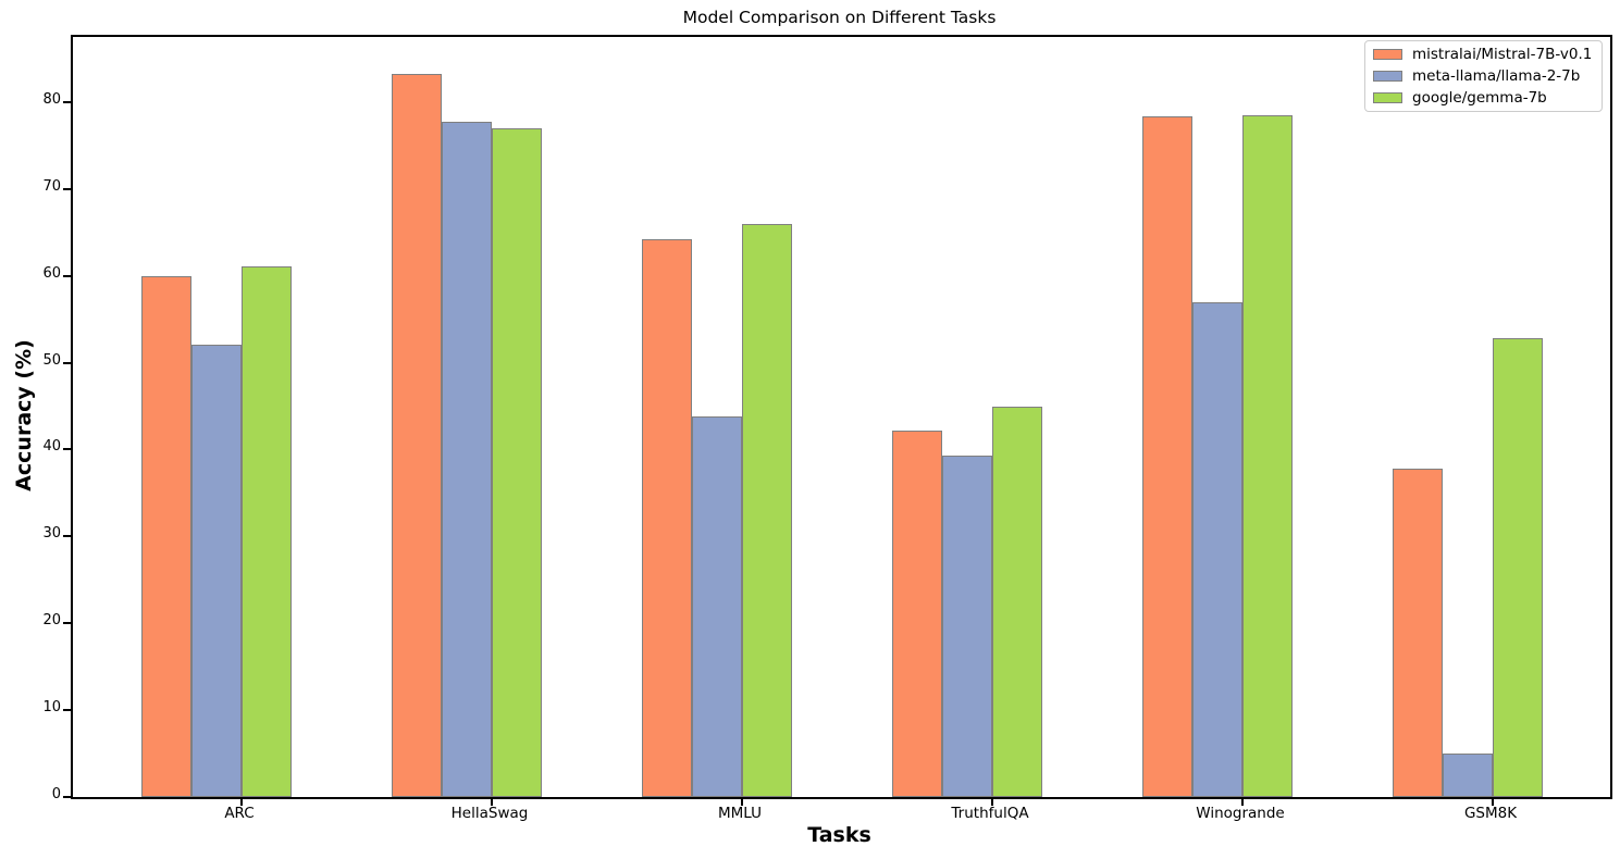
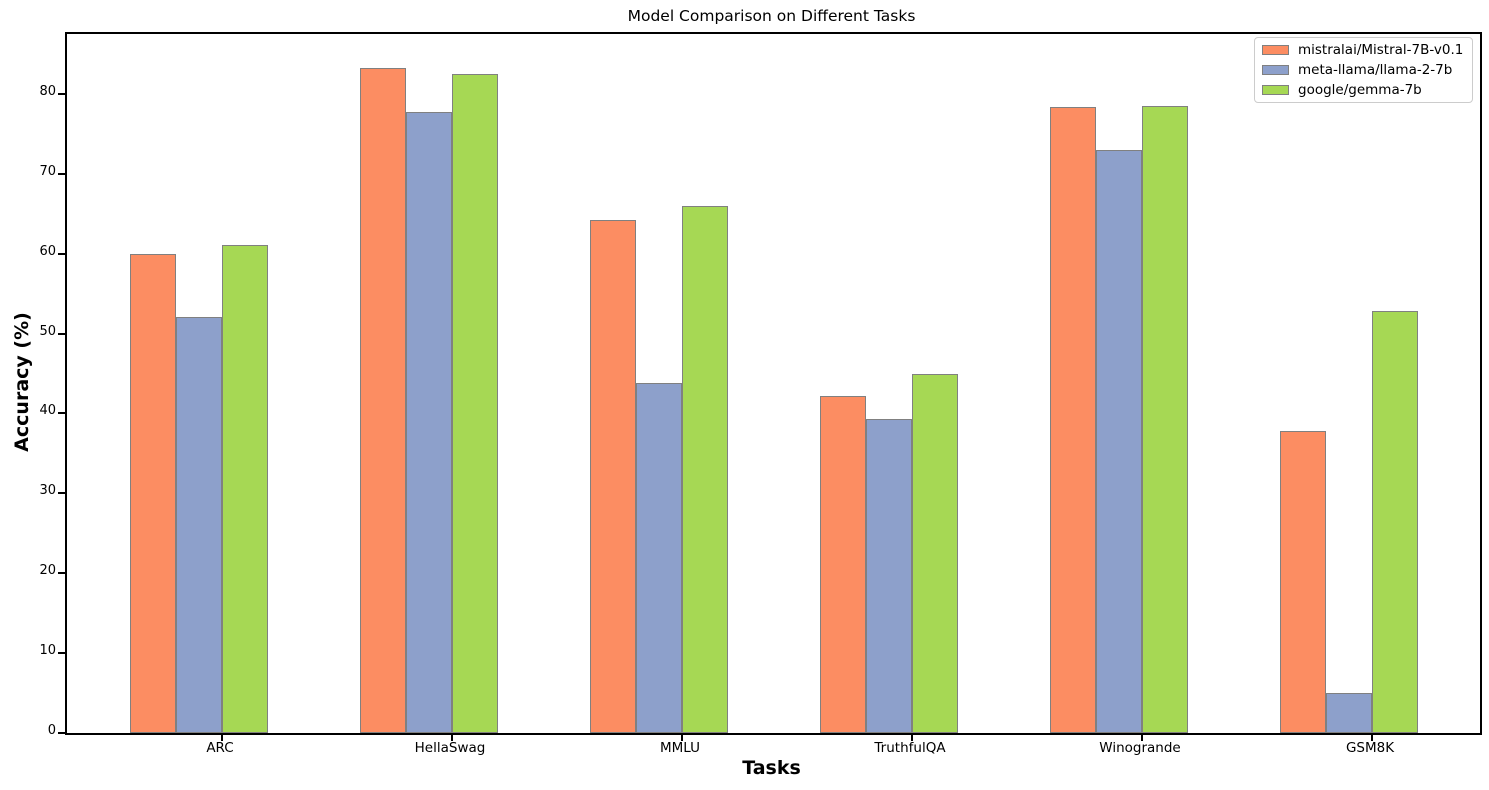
google/gemma-7b/HellaSwag: 77 -> 82
meta-llama/llama-2-7b/Winogrande: 57 -> 73
